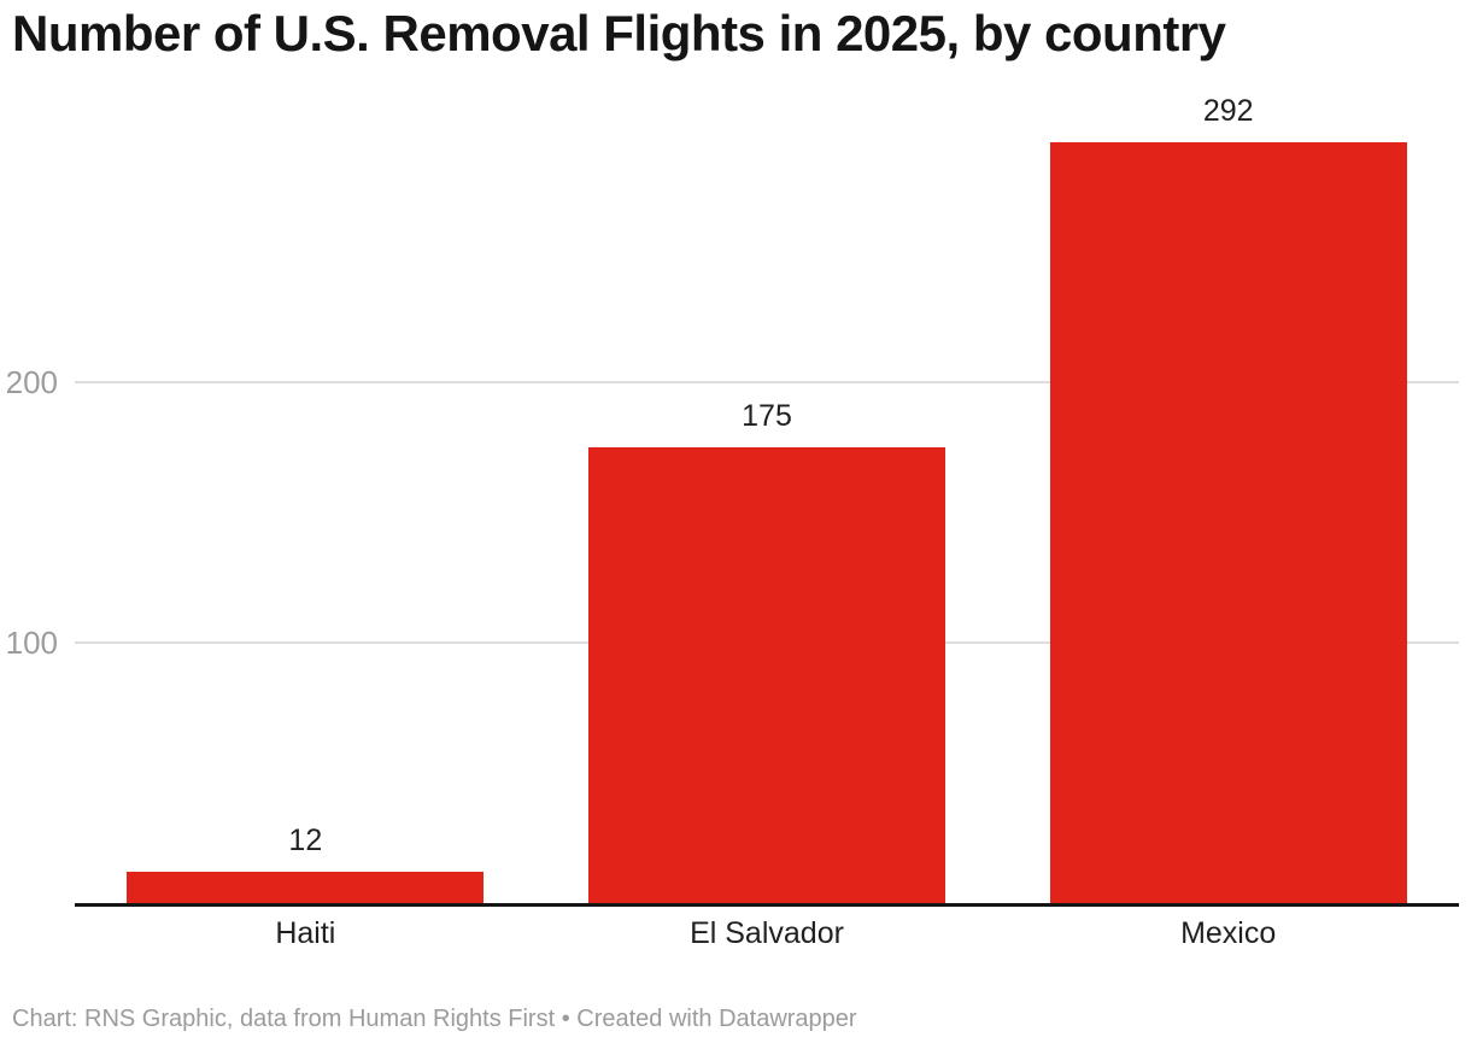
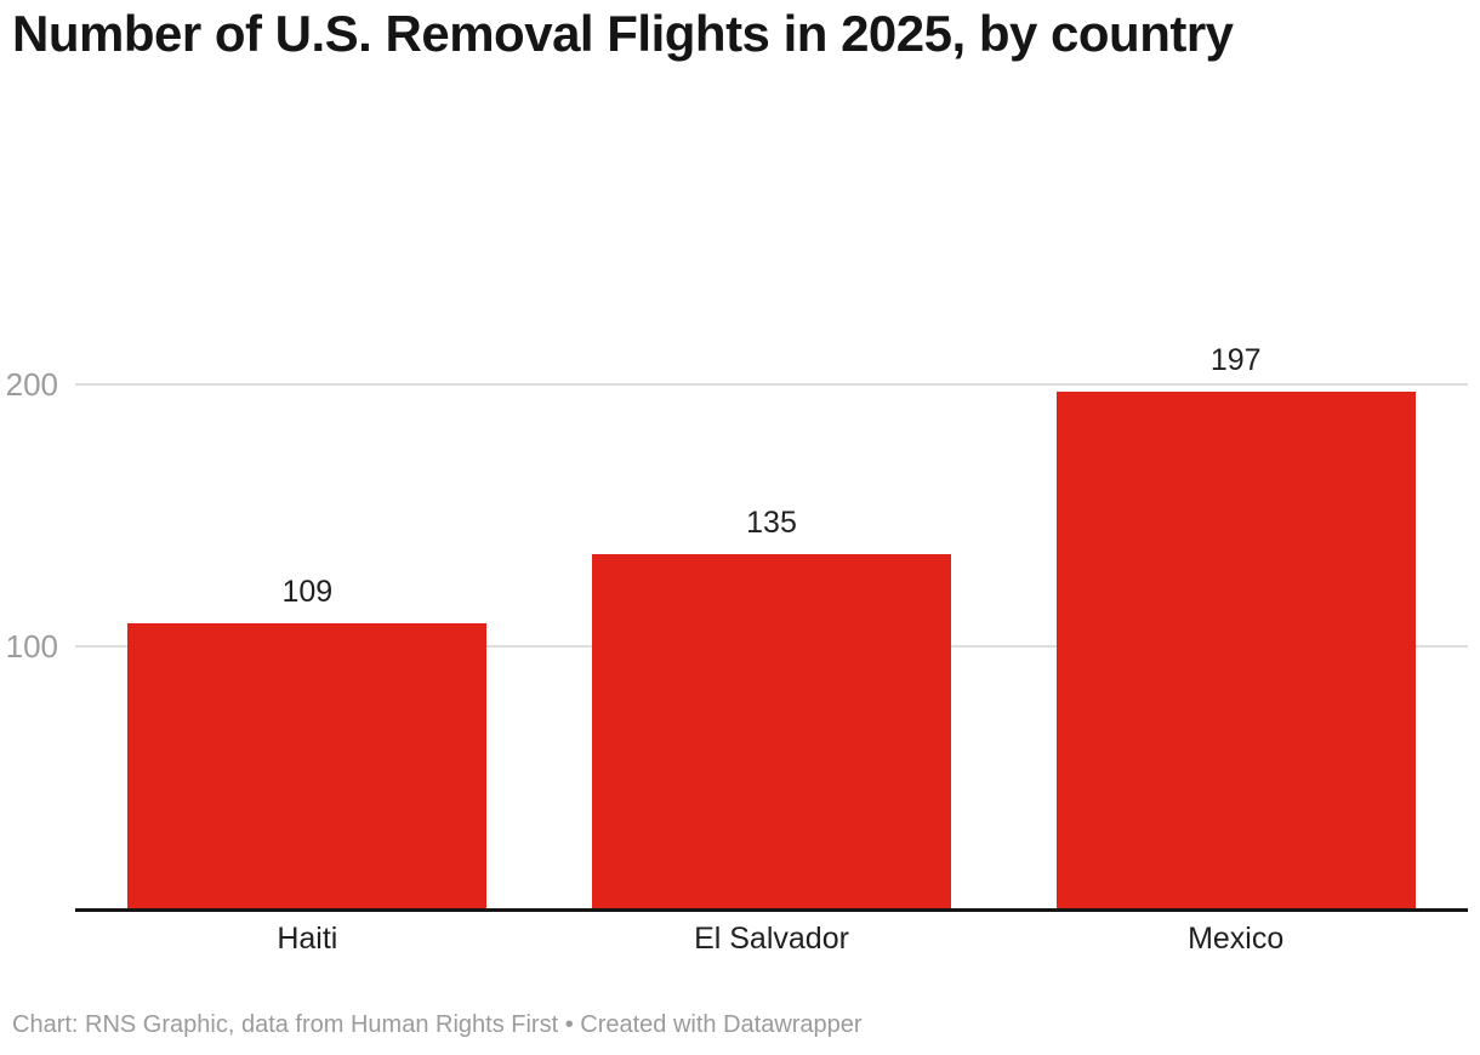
Haiti: 12 -> 109
El Salvador: 175 -> 135
Mexico: 292 -> 197
